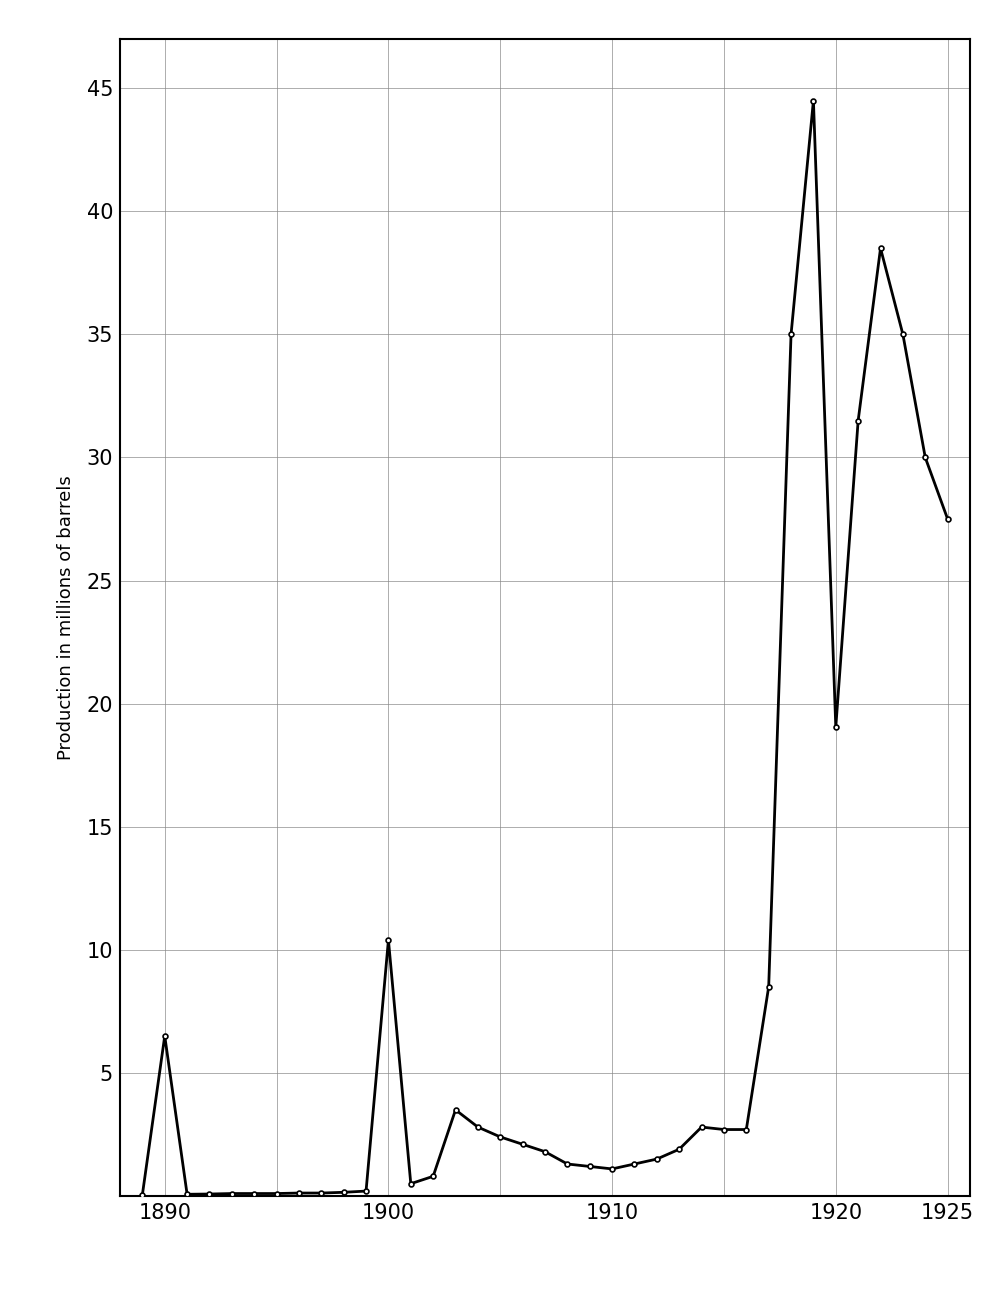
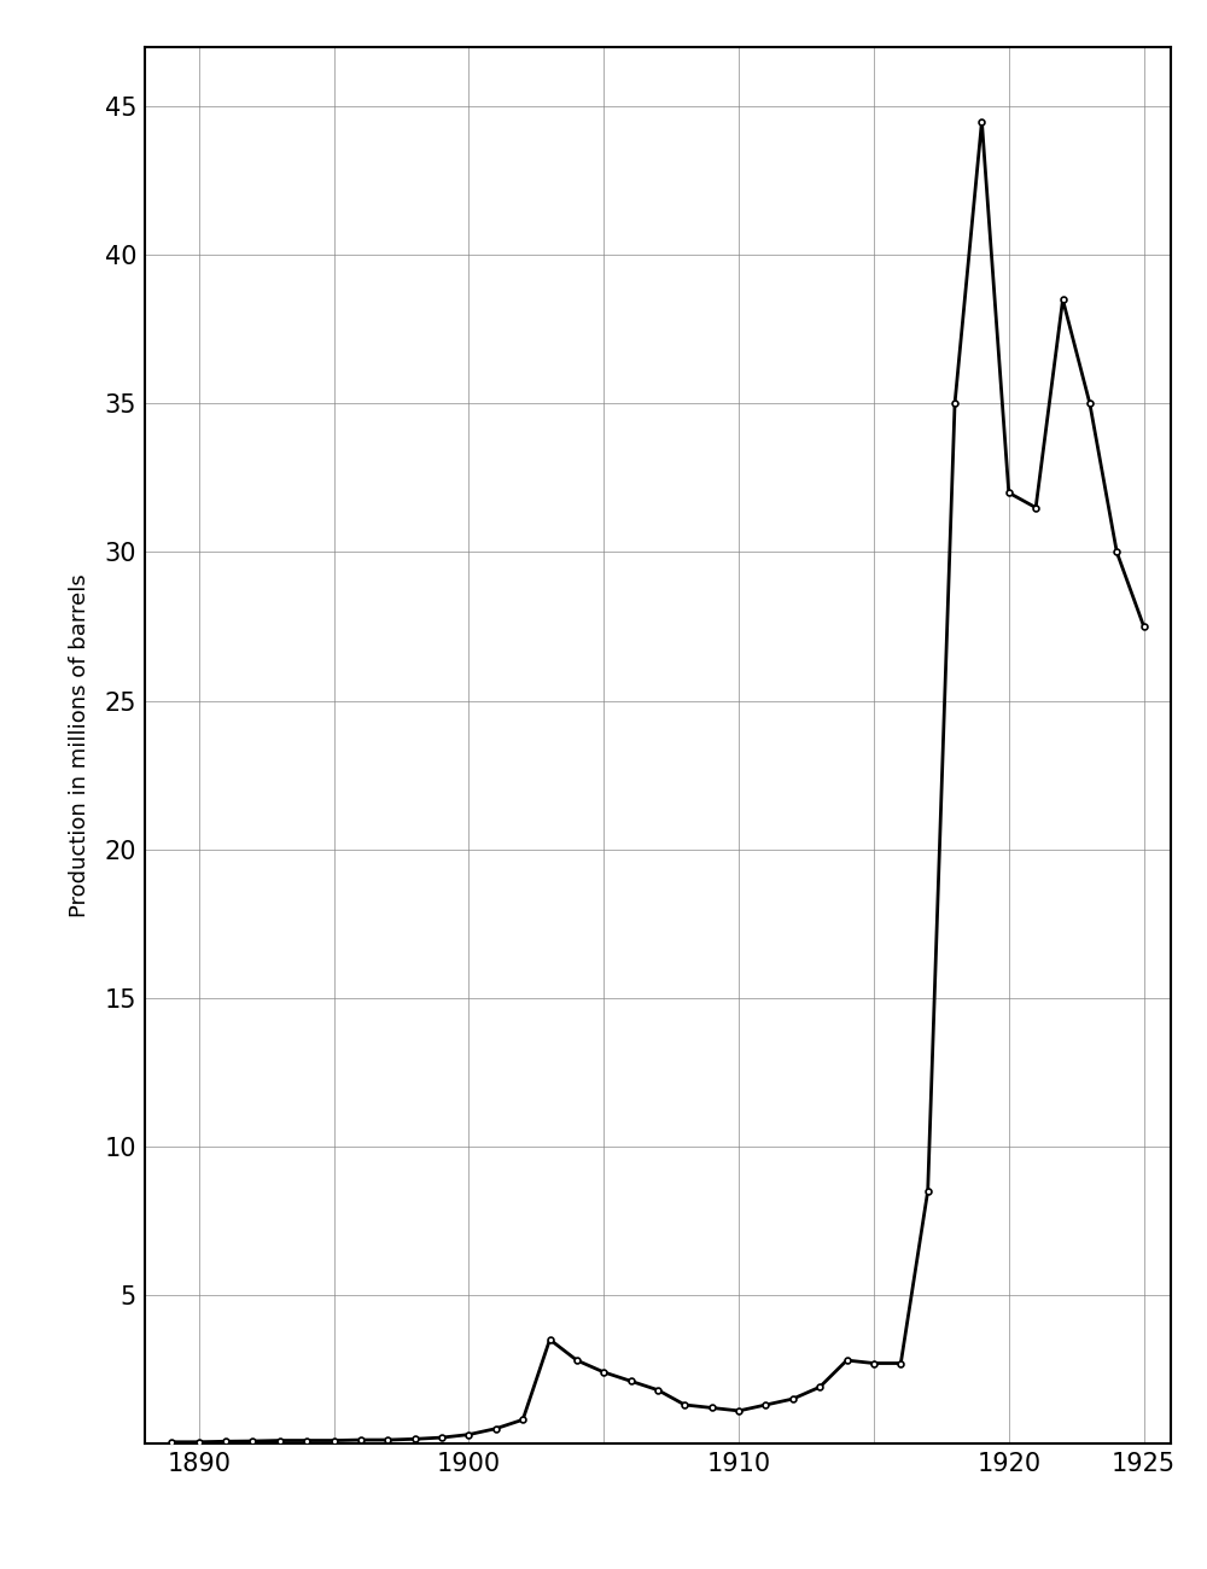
1890: 6.50 -> 0.05
1900: 10.40 -> 0.30
1920: 19.05 -> 32.00
